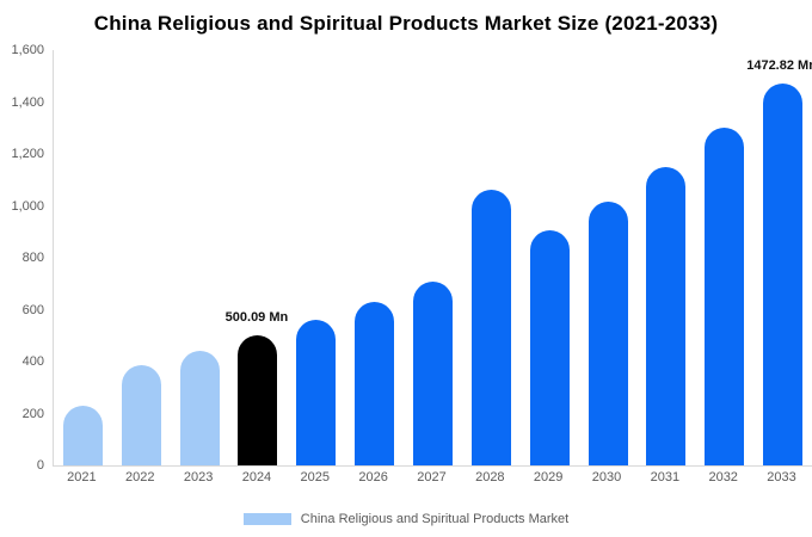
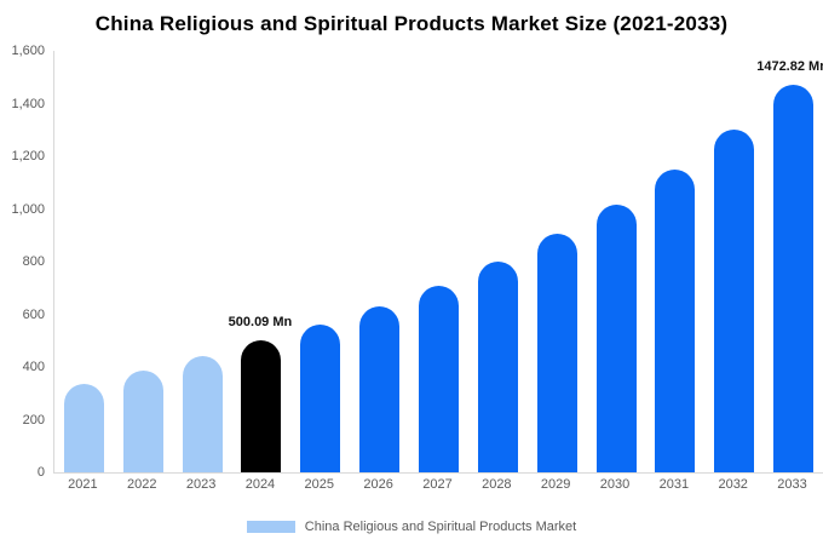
2021: 230 -> 340
2028: 1060 -> 800
